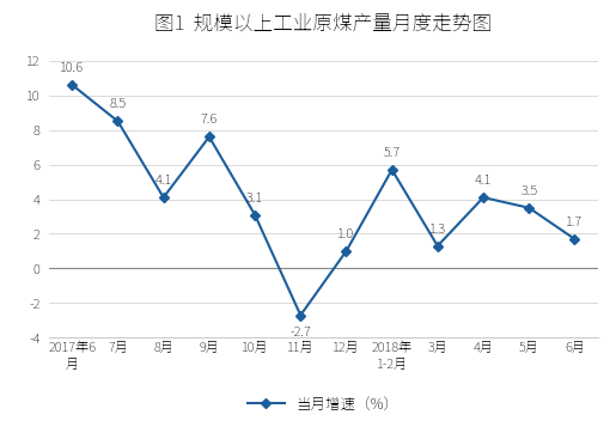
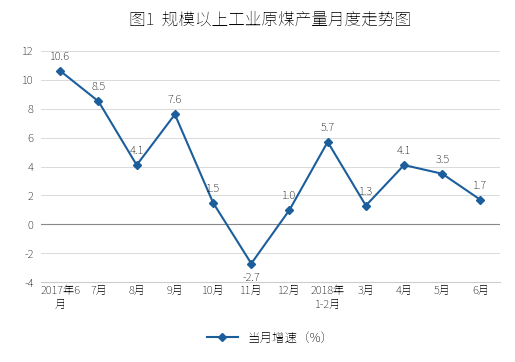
10月: 3.1 -> 1.5
